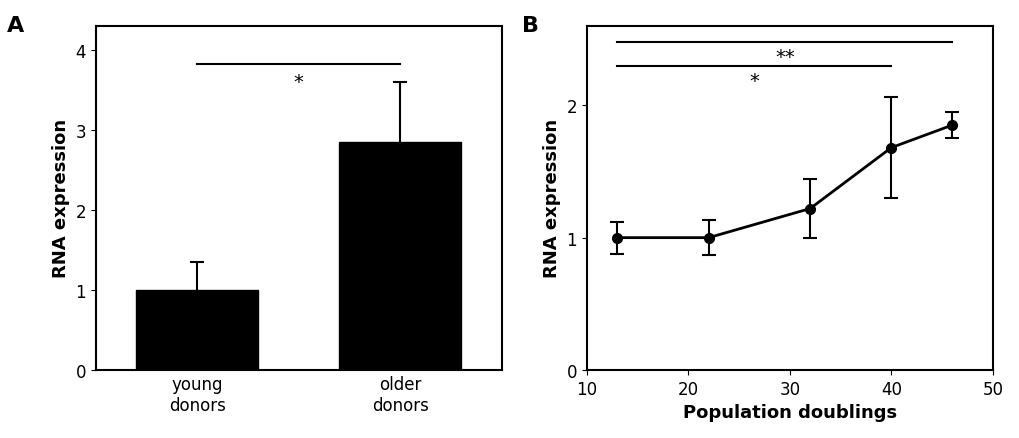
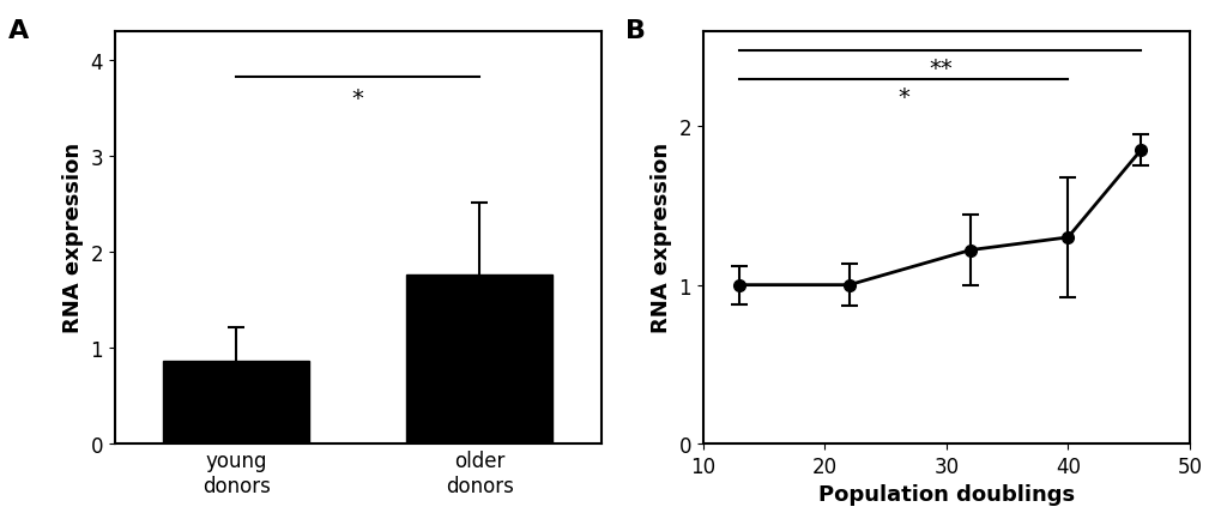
young donors: 1.00 -> 0.86
older donors: 2.85 -> 1.76
40: 1.68 -> 1.30
